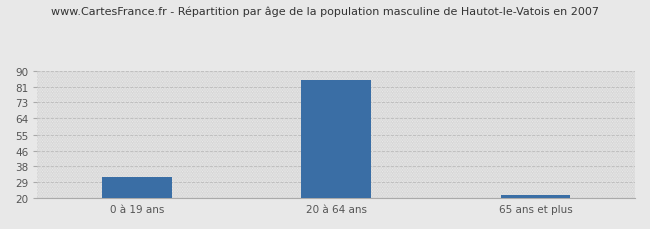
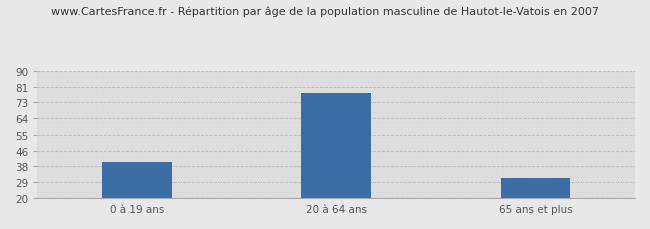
0 à 19 ans: 32 -> 40
20 à 64 ans: 85 -> 78
65 ans et plus: 22 -> 31
